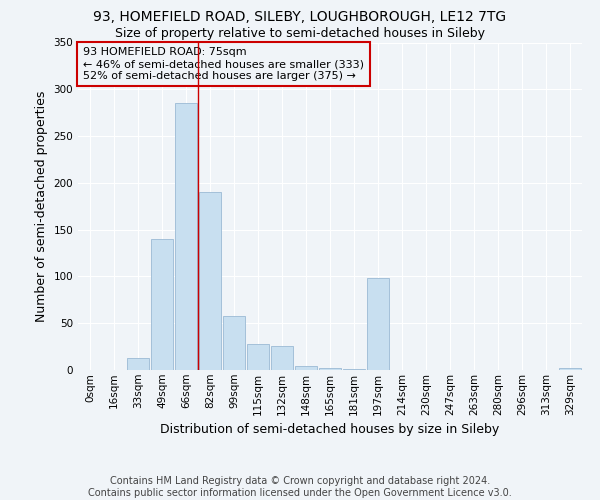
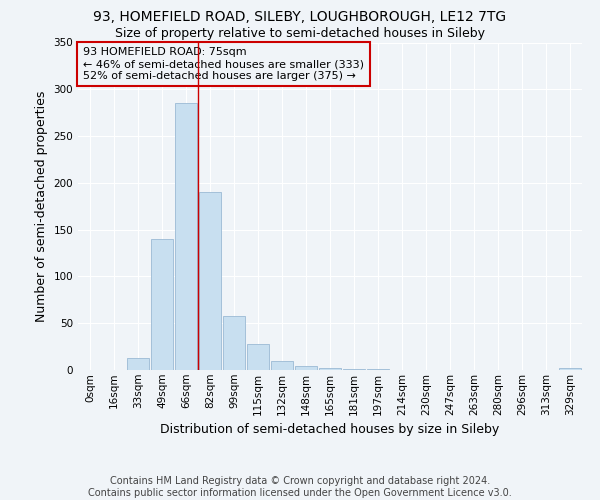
132sqm: 26 -> 10
197sqm: 98 -> 1
